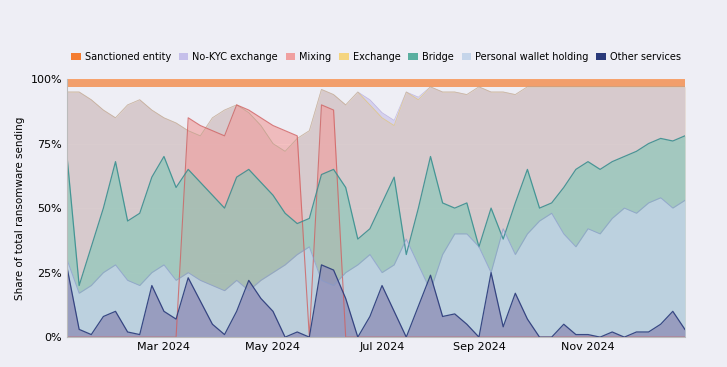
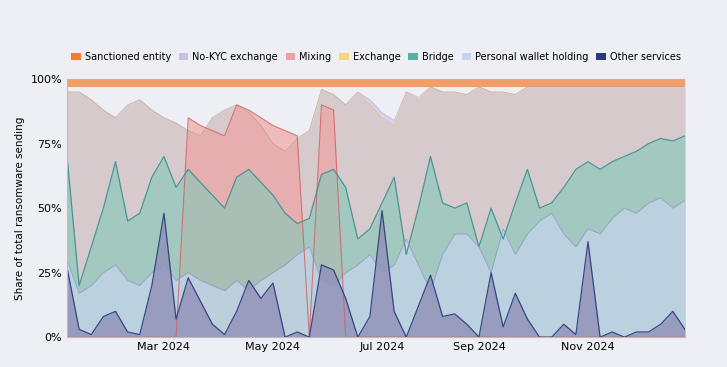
Other services/Mar 2024: 10% -> 48%
Other services/May 2024: 10% -> 21%
Other services/Jul 2024: 20% -> 49%
Other services/Nov 2024: 1% -> 37%
